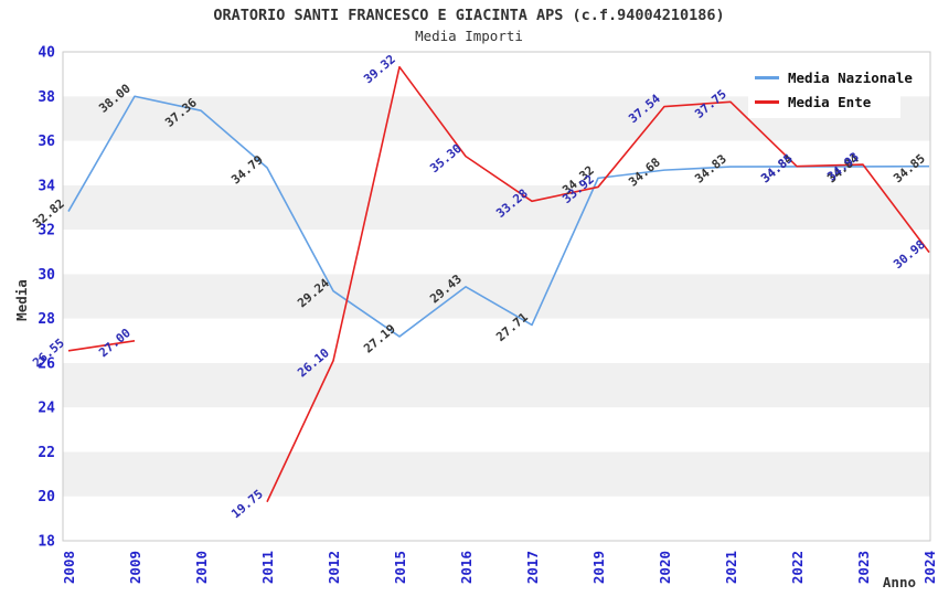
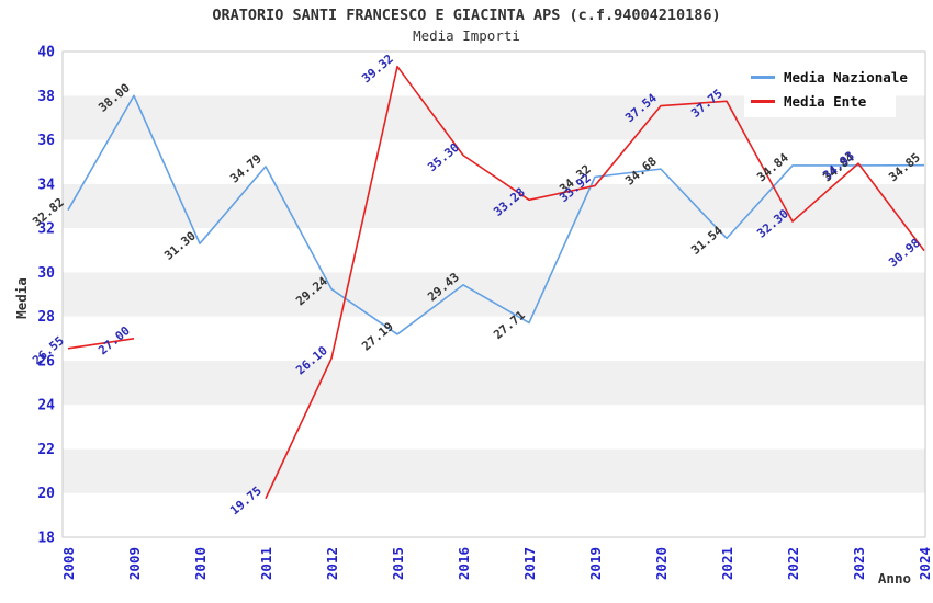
Media Nazionale/2010: 37.36 -> 31.30
Media Nazionale/2021: 34.83 -> 31.54
Media Ente/2022: 34.85 -> 32.30
